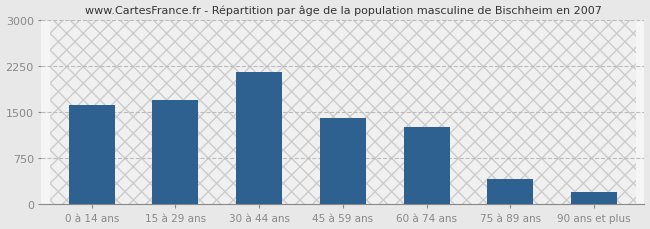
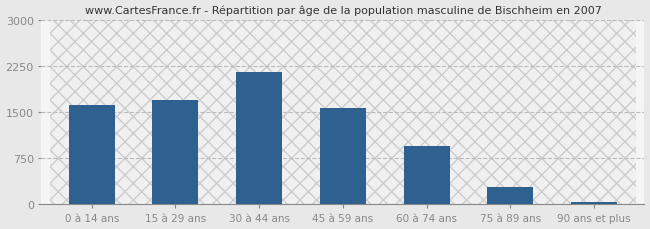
45 à 59 ans: 1400 -> 1570
60 à 74 ans: 1260 -> 950
75 à 89 ans: 420 -> 290
90 ans et plus: 200 -> 40
